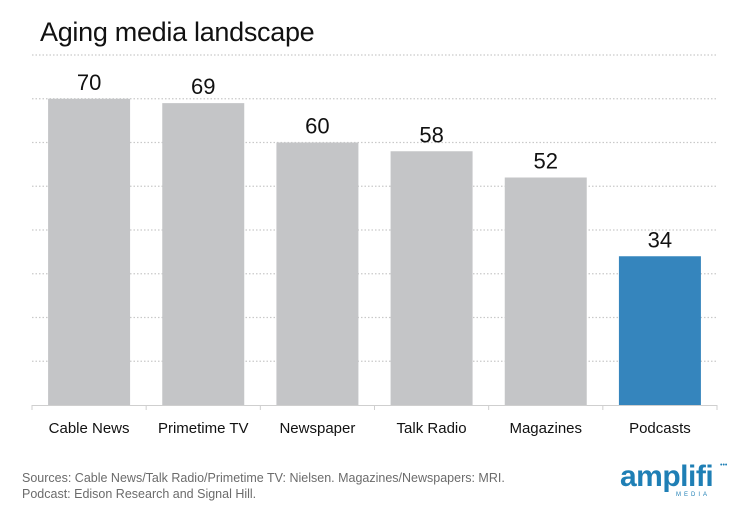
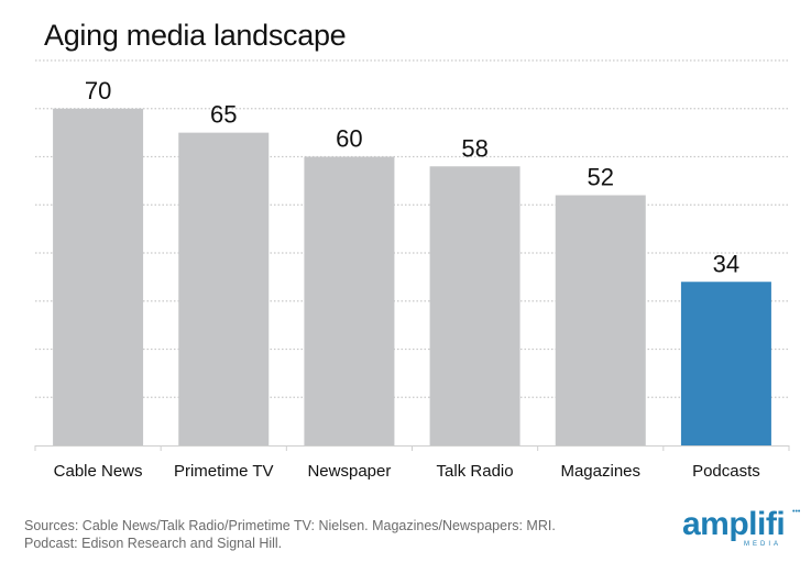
Primetime TV: 69 -> 65
